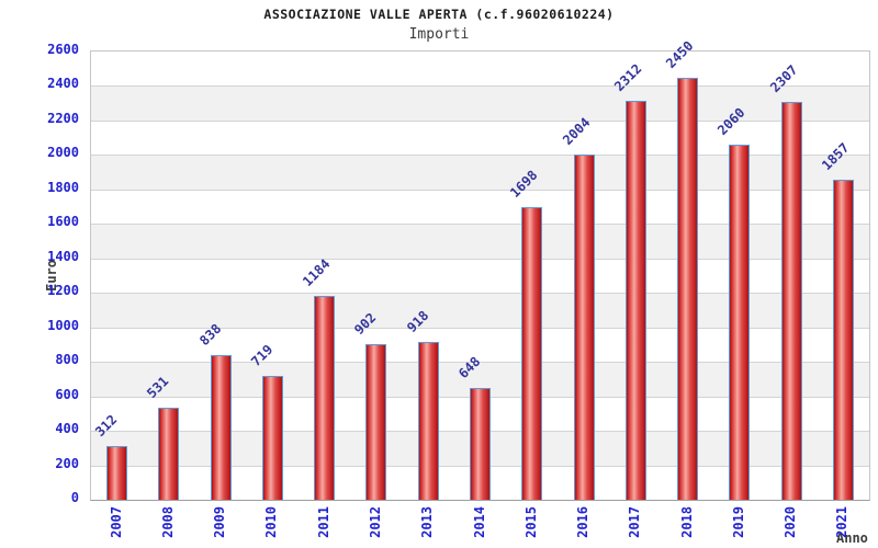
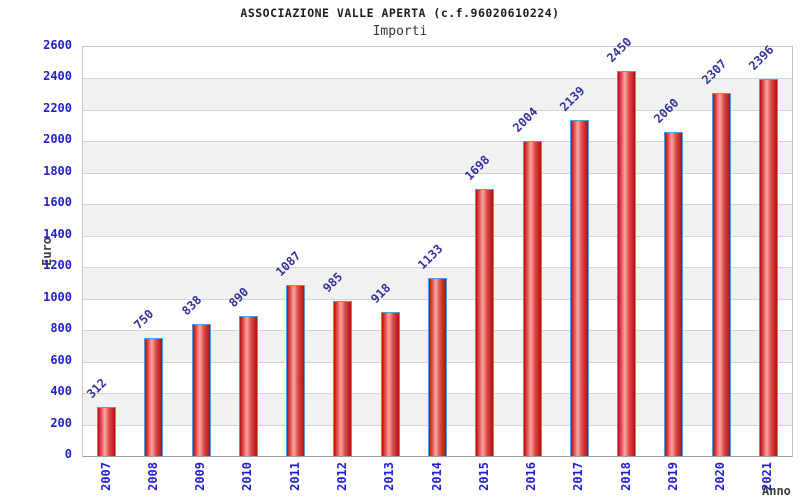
2008: 531 -> 750
2010: 719 -> 890
2011: 1184 -> 1087
2012: 902 -> 985
2014: 648 -> 1133
2017: 2312 -> 2139
2021: 1857 -> 2396
